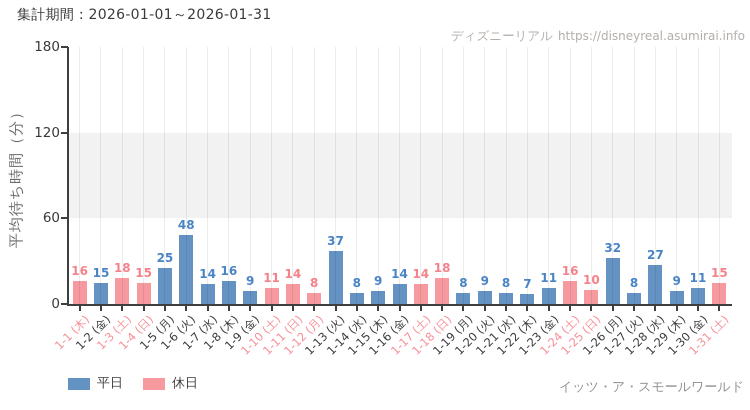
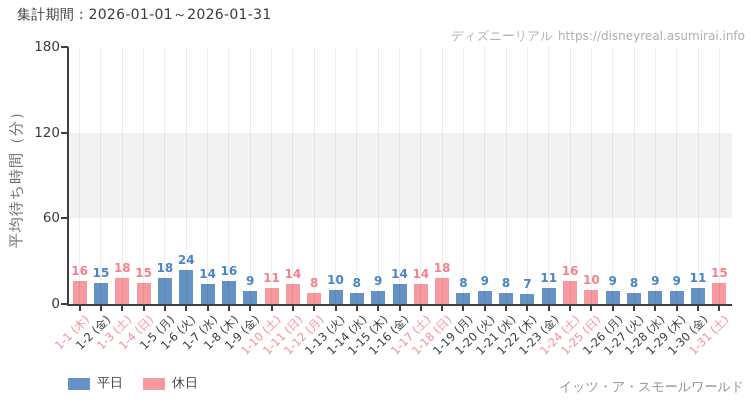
1-5 (月): 25 -> 18
1-6 (火): 48 -> 24
1-13 (火): 37 -> 10
1-26 (月): 32 -> 9
1-28 (水): 27 -> 9
